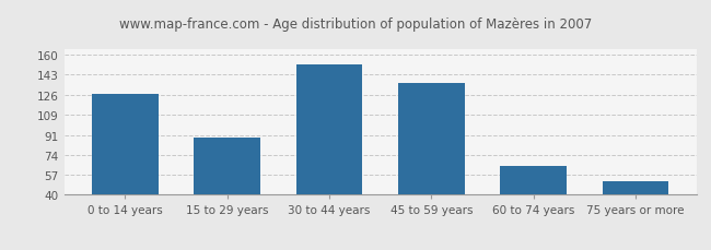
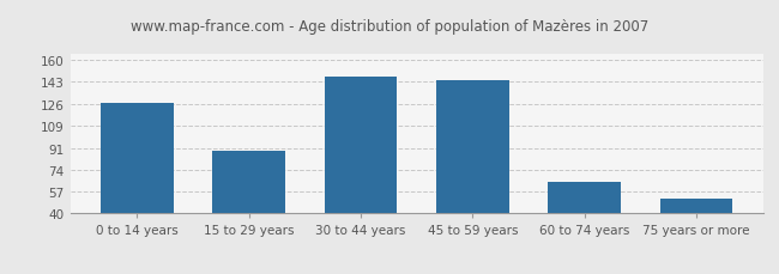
30 to 44 years: 152 -> 147
45 to 59 years: 136 -> 144
